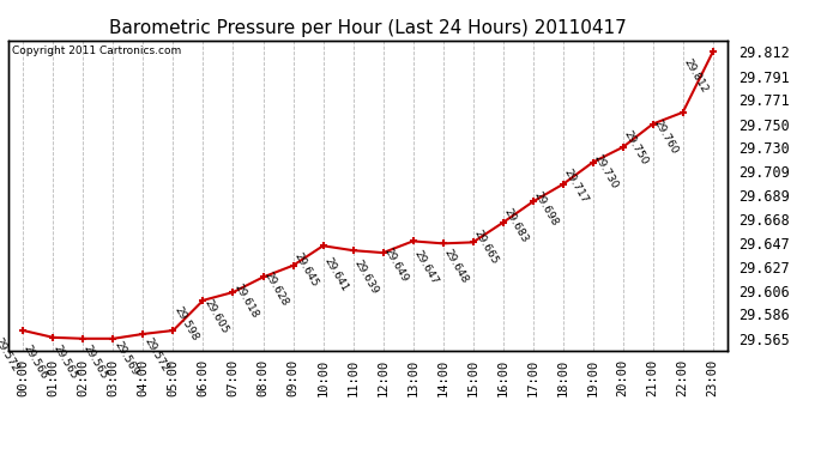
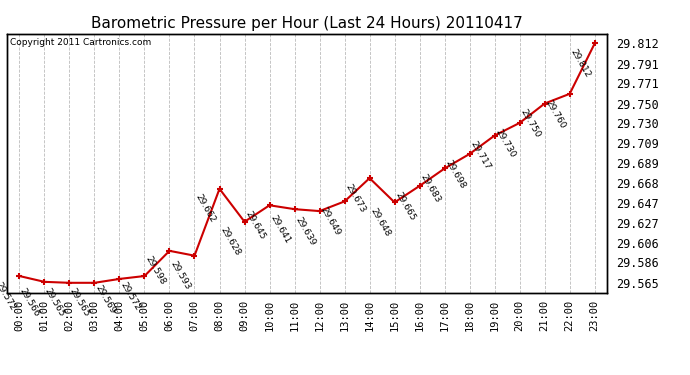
07:00: 29.605 -> 29.593
08:00: 29.618 -> 29.662
14:00: 29.647 -> 29.673
